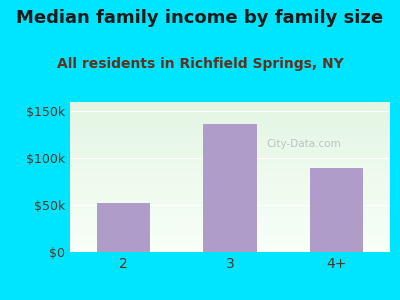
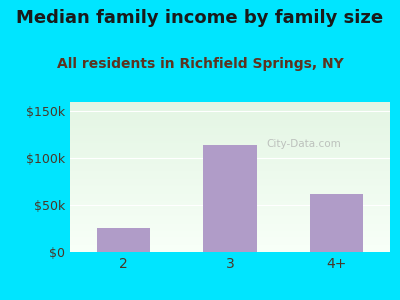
2: $52k -> $26k
3: $137k -> $114k
4+: $90k -> $62k
